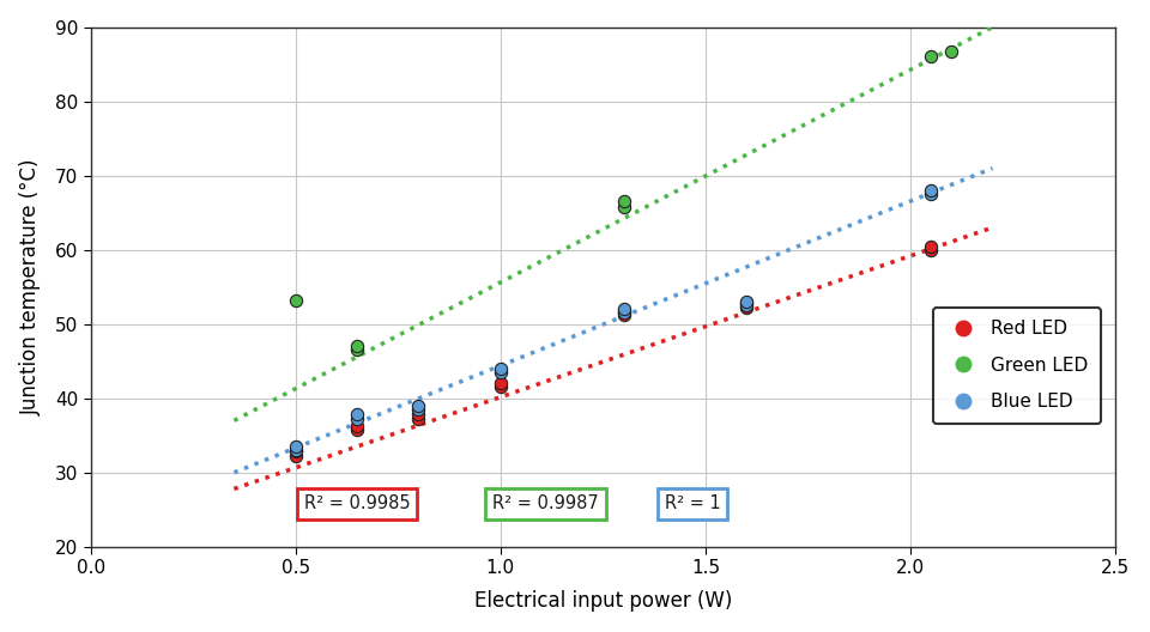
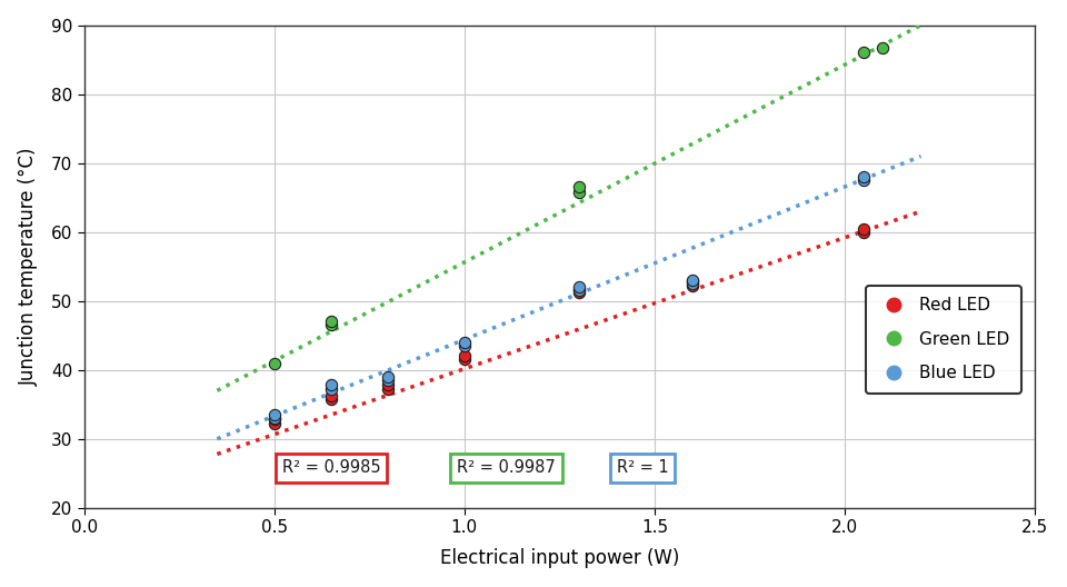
Green LED/0.5: 53.2 -> 41.0
